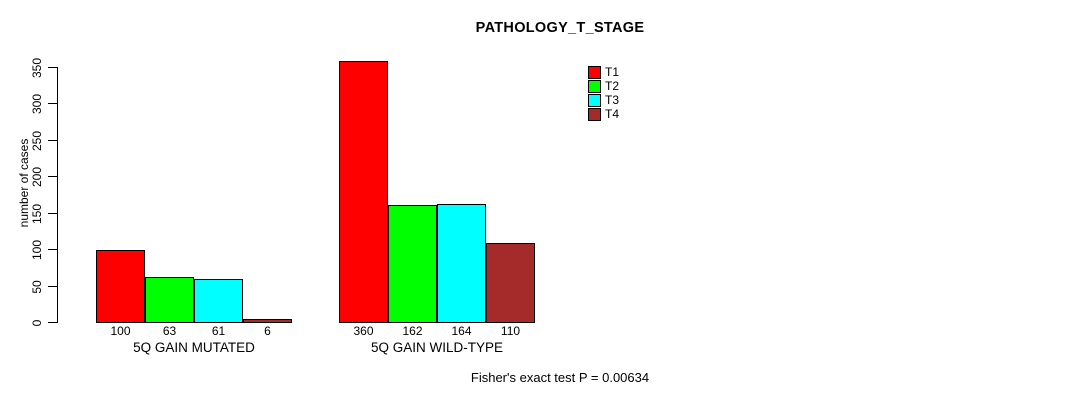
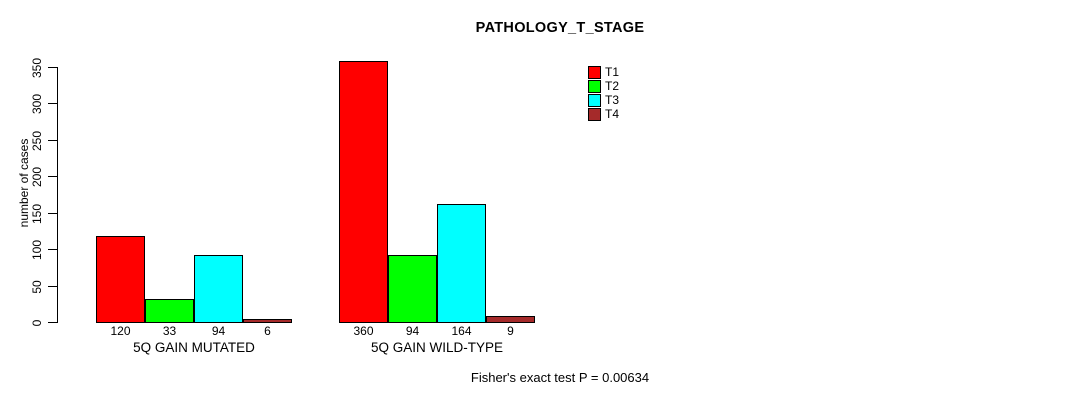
T1/5Q GAIN MUTATED: 100 -> 120
T2/5Q GAIN MUTATED: 63 -> 33
T3/5Q GAIN MUTATED: 61 -> 94
T2/5Q GAIN WILD-TYPE: 162 -> 94
T4/5Q GAIN WILD-TYPE: 110 -> 9
